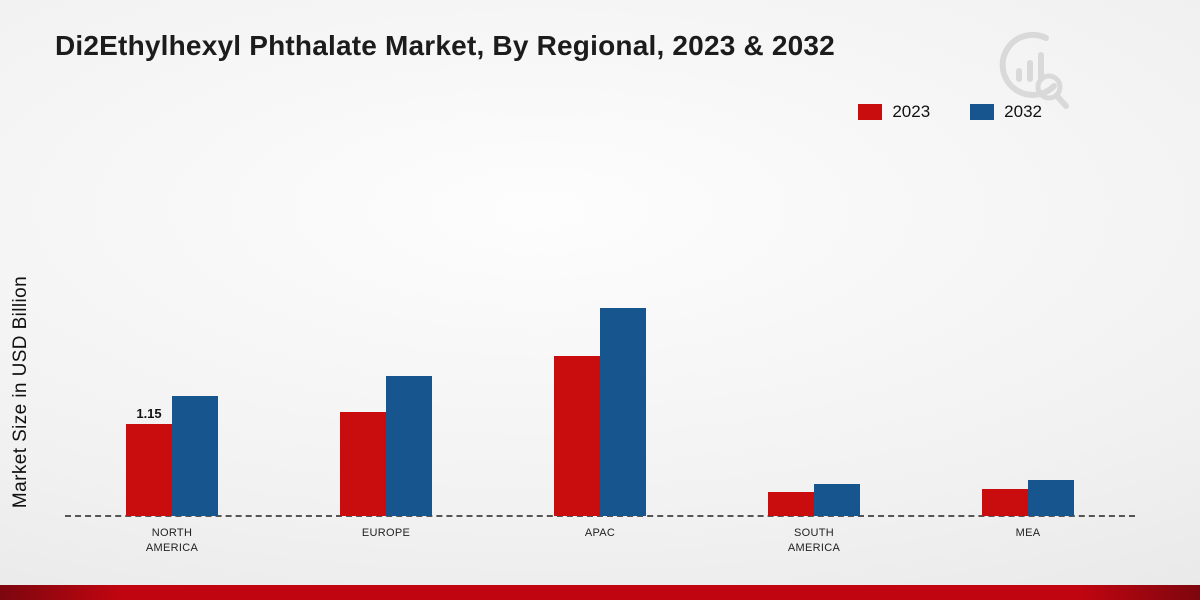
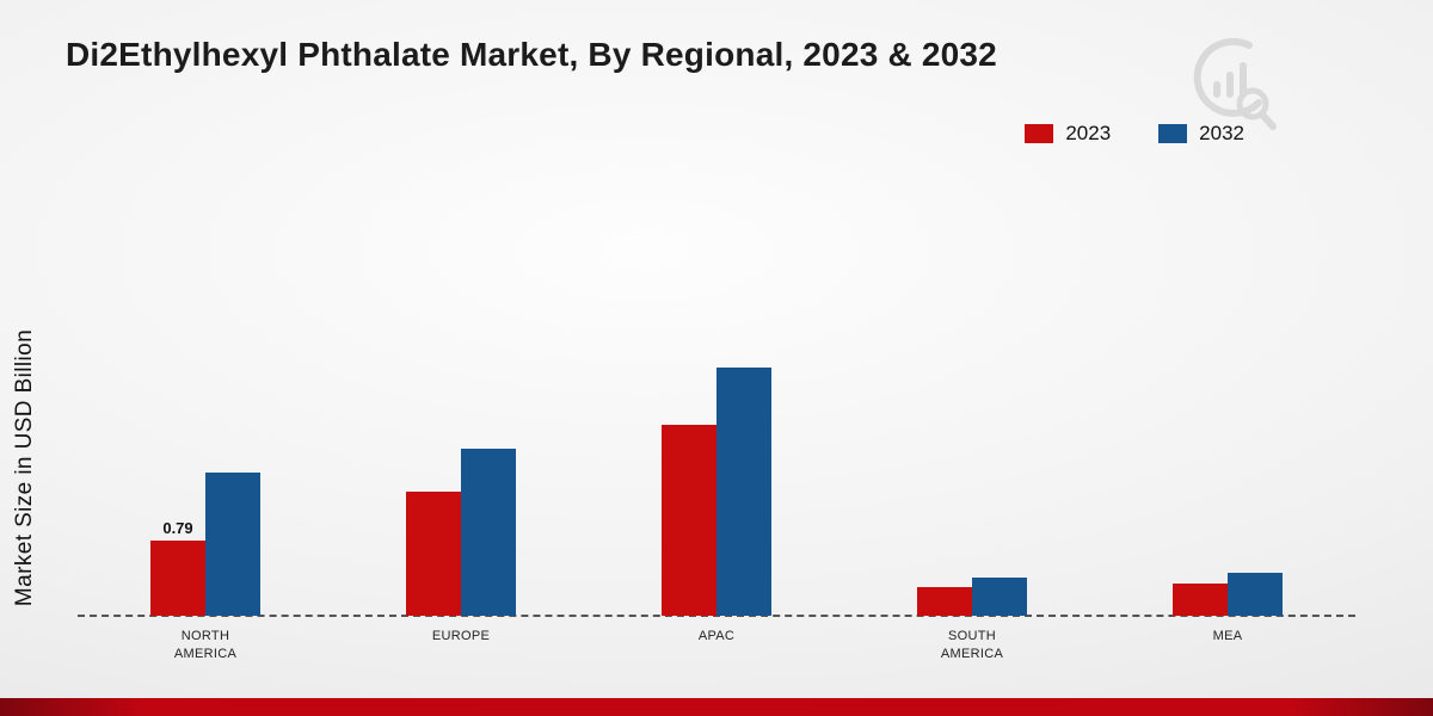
2023/NORTH AMERICA: 1.15 -> 0.79
